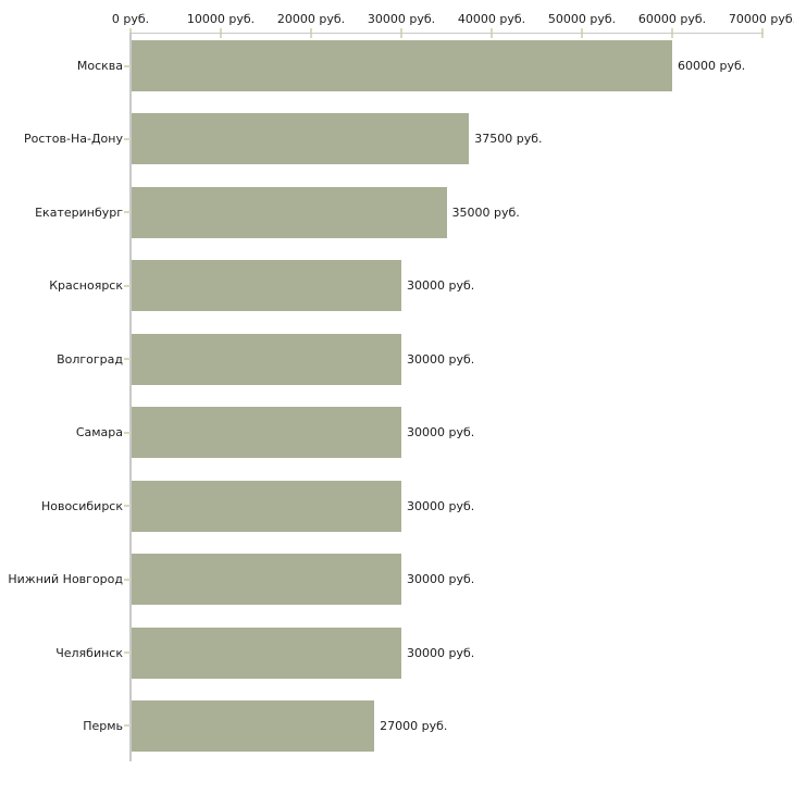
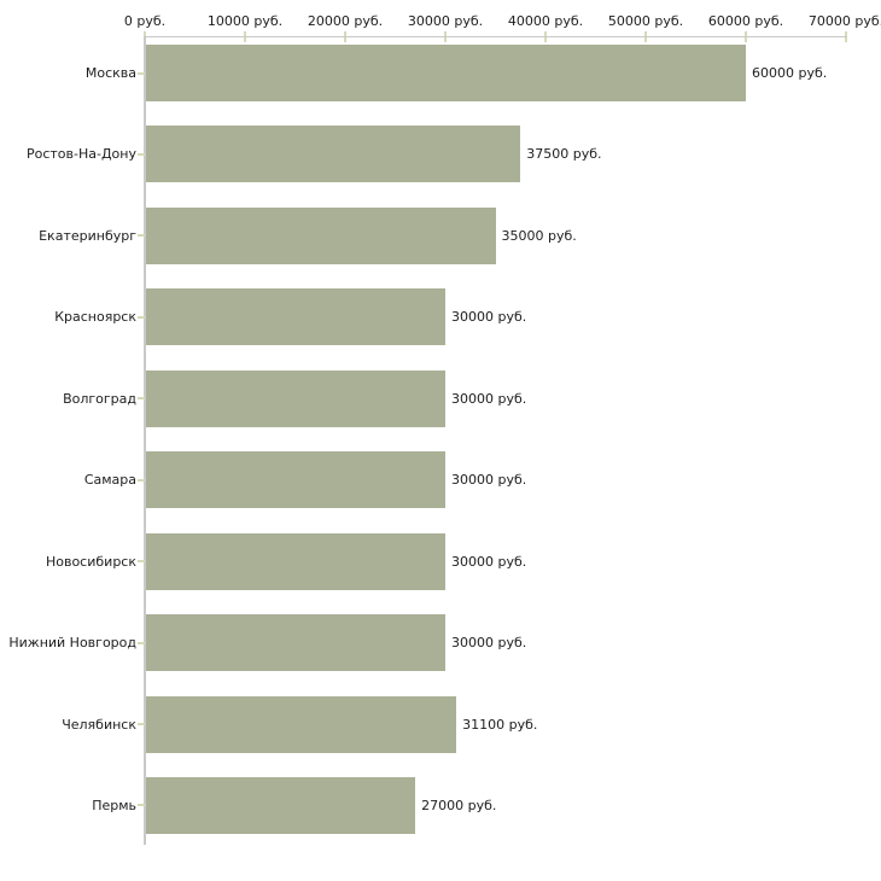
Челябинск: 30000 -> 31100
